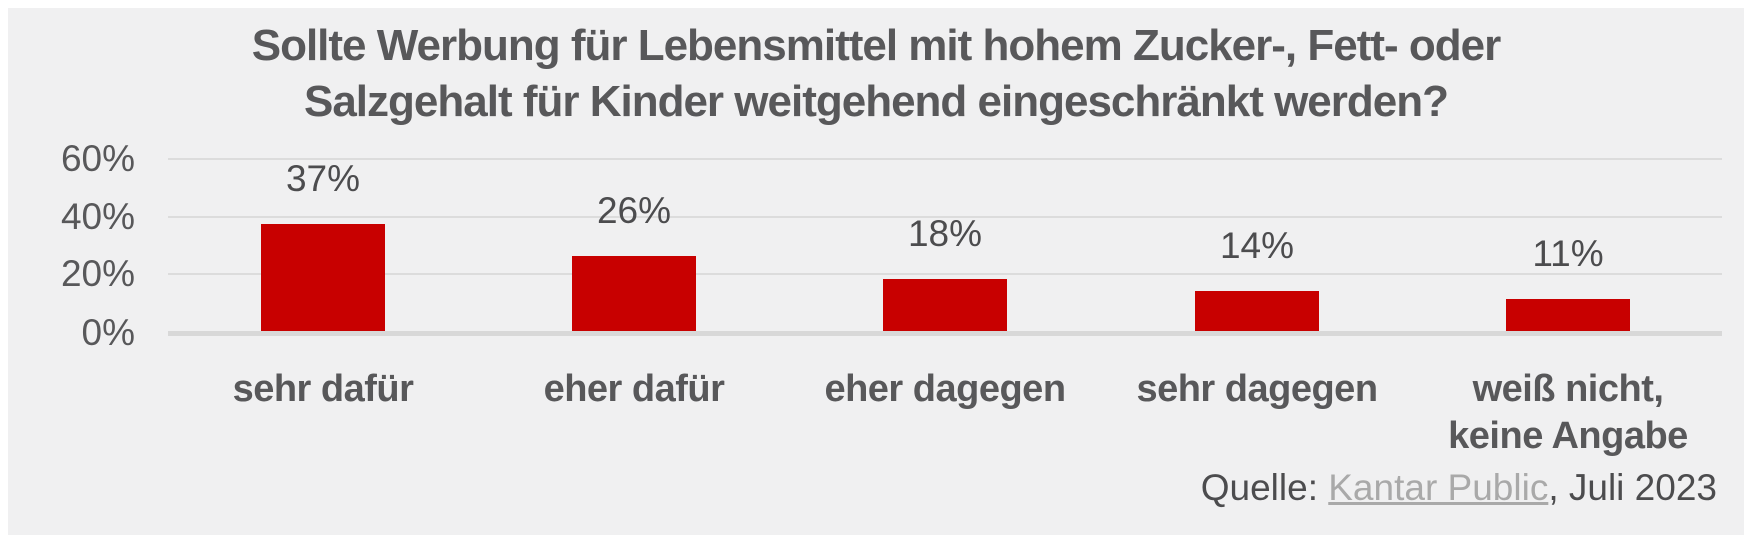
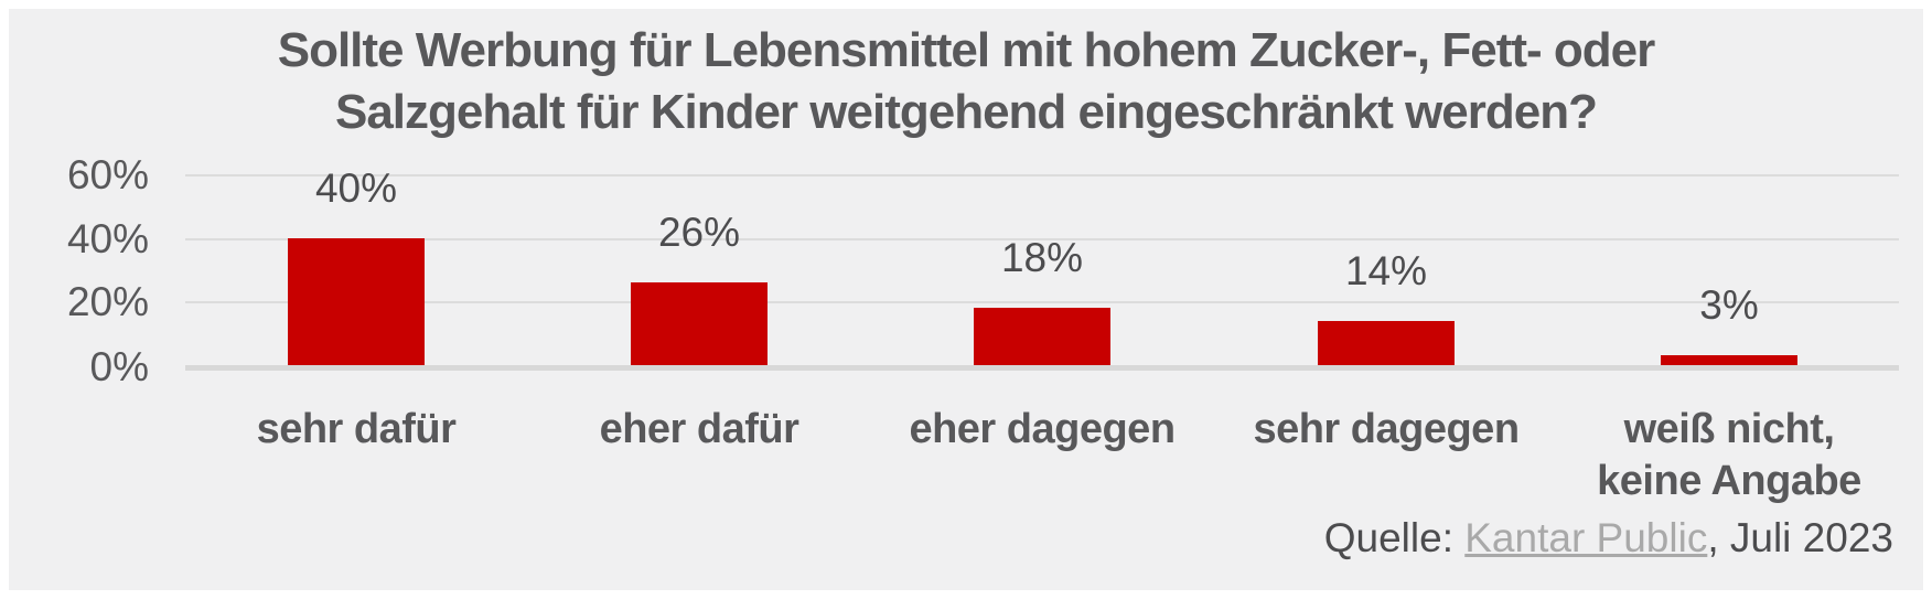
sehr dafür: 37% -> 40%
weiß nicht, keine Angabe: 11% -> 3%
